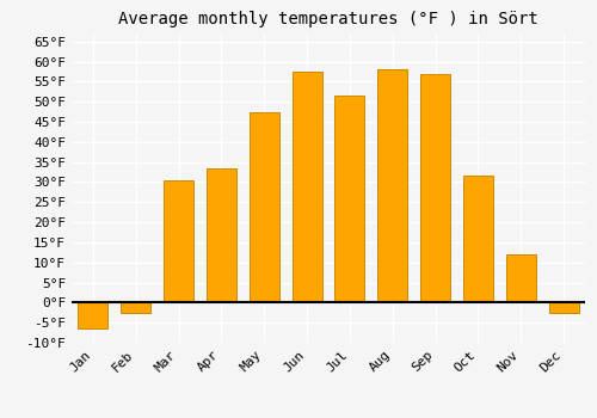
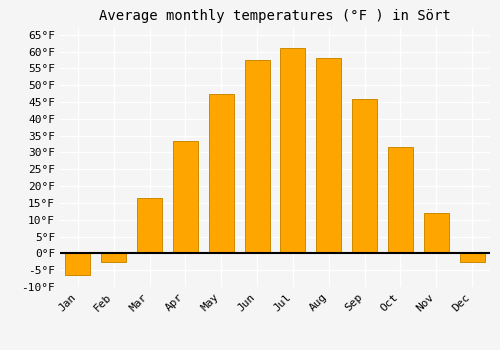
Mar: 30.5°F -> 16.5°F
Jul: 51.5°F -> 61.0°F
Sep: 57.0°F -> 46.0°F
